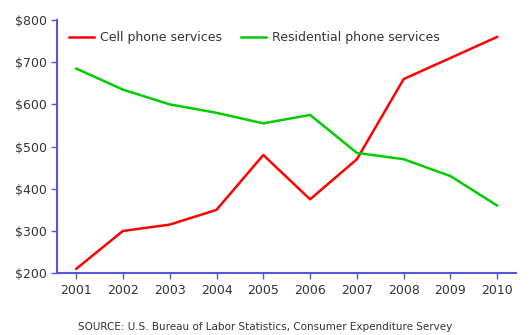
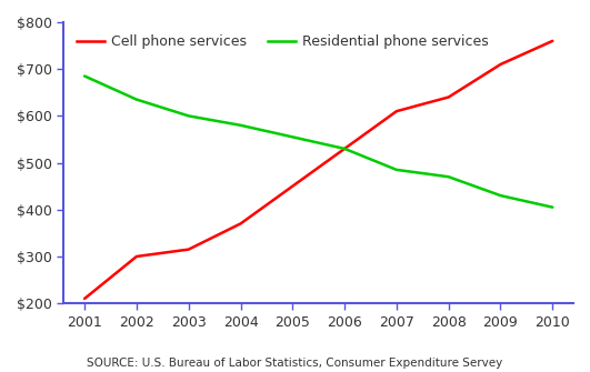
Cell phone services/2004: $350 -> $370
Cell phone services/2005: $480 -> $450
Cell phone services/2006: $375 -> $530
Residential phone services/2006: $575 -> $530
Cell phone services/2007: $470 -> $610
Cell phone services/2008: $660 -> $640
Residential phone services/2010: $360 -> $405
